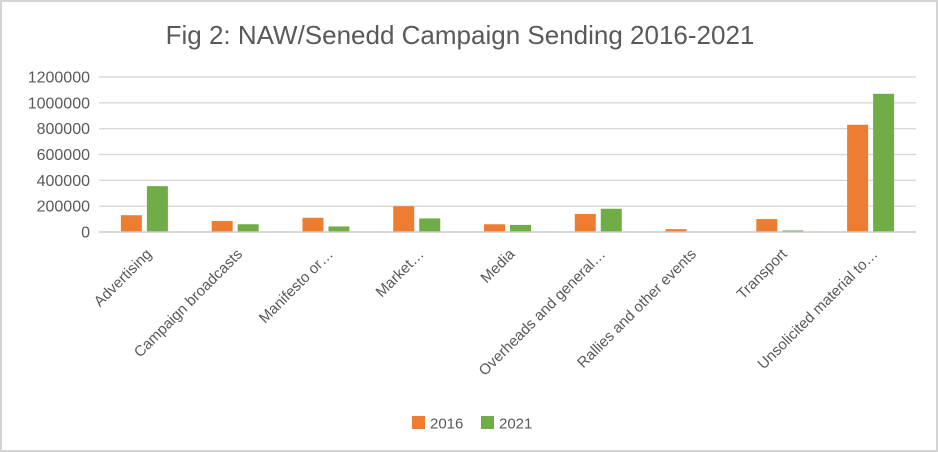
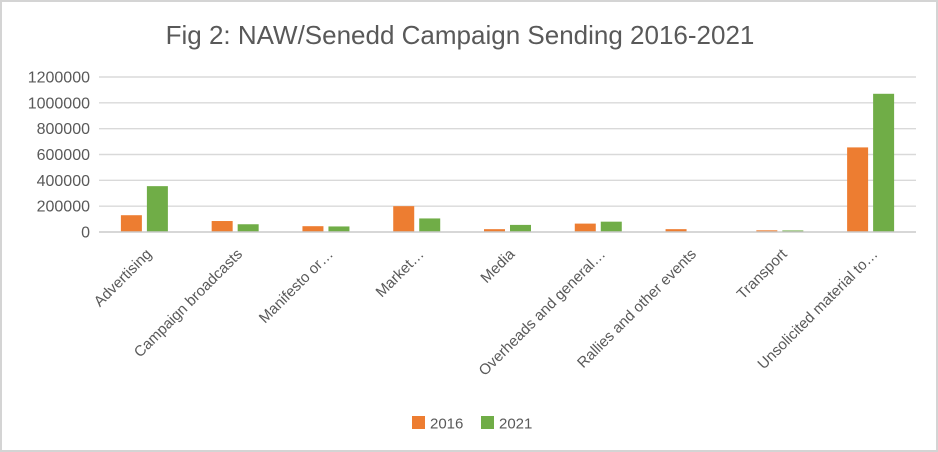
2016/Manifesto or…: 110000 -> 40000
2016/Media: 60000 -> 20000
2016/Overheads and general…: 140000 -> 60000
2021/Overheads and general…: 180000 -> 80000
2016/Transport: 100000 -> 10000
2016/Unsolicited material to…: 830000 -> 660000
